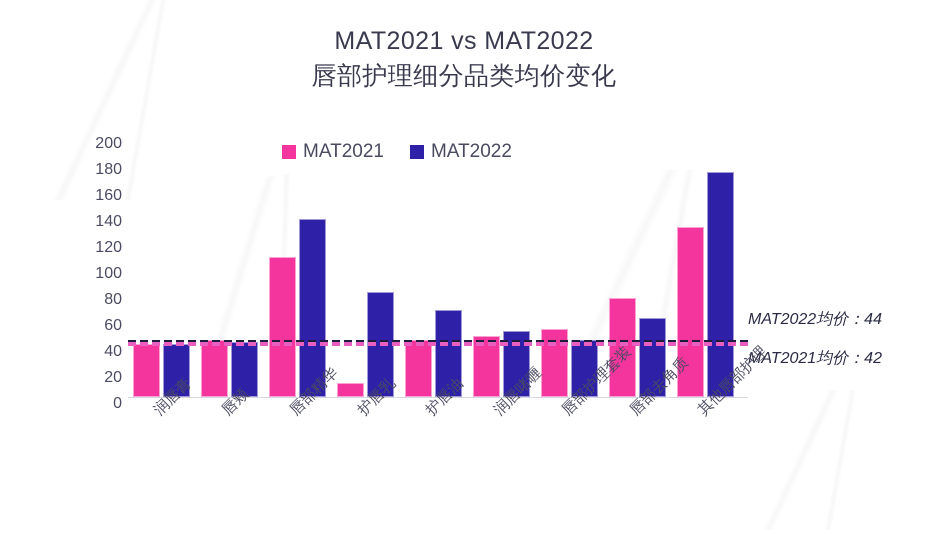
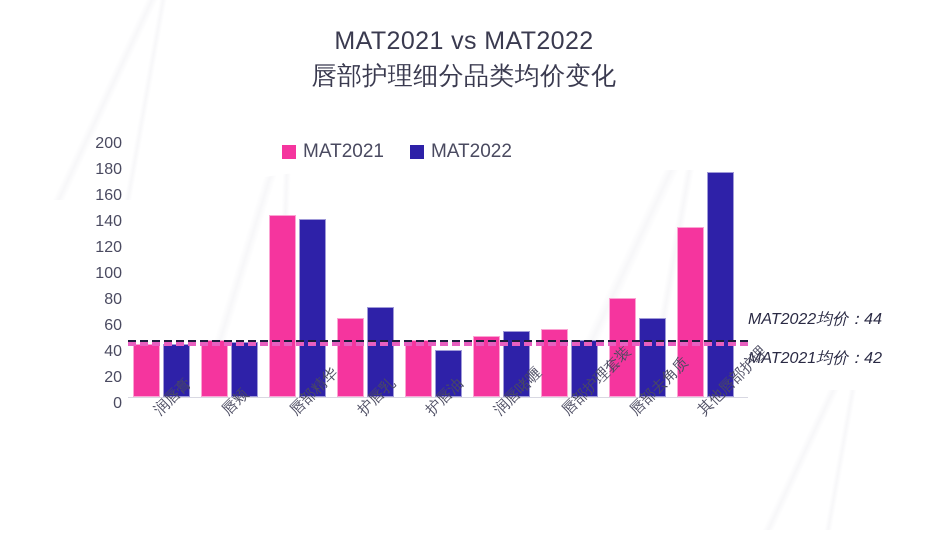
MAT2021/唇部精华: 108 -> 140
MAT2021/护唇乳: 11 -> 61
MAT2022/护唇乳: 81 -> 69
MAT2022/护唇油: 67 -> 36
